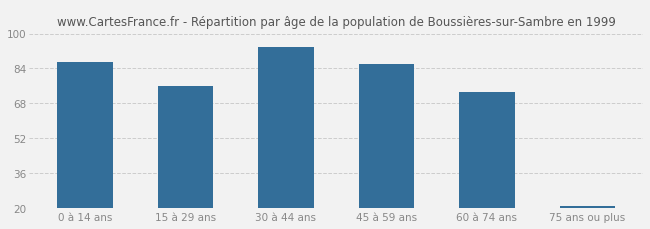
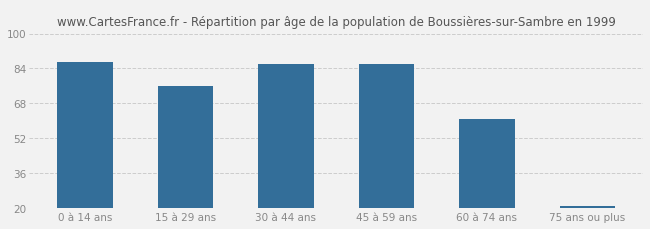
30 à 44 ans: 94 -> 86
60 à 74 ans: 73 -> 61
